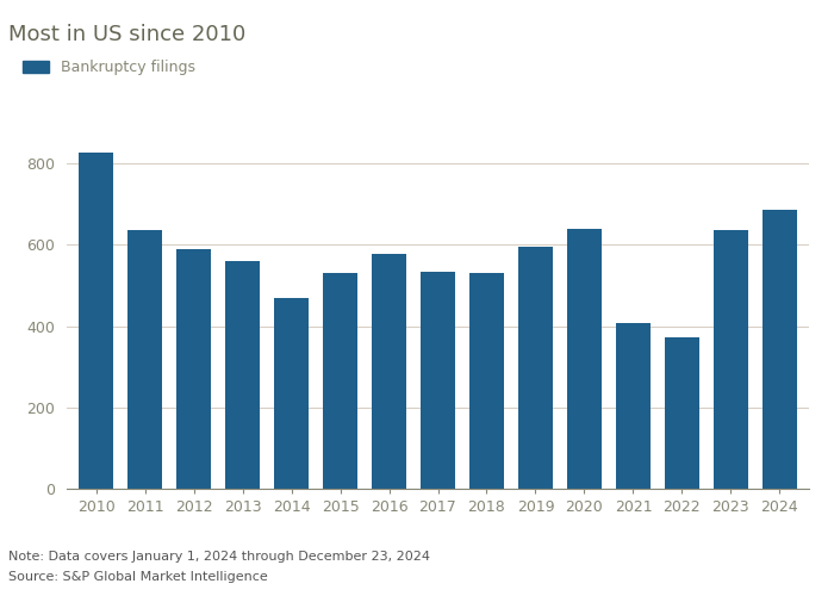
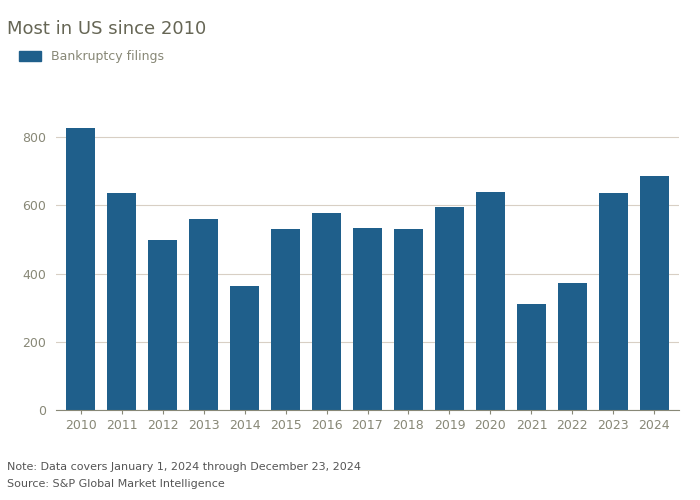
2012: 590 -> 500
2014: 470 -> 365
2021: 408 -> 310
